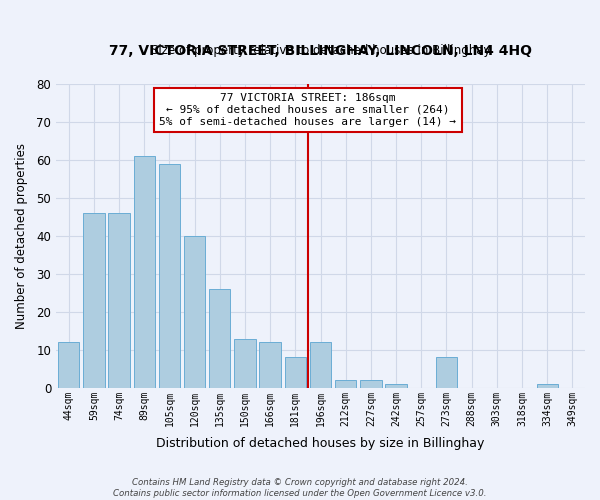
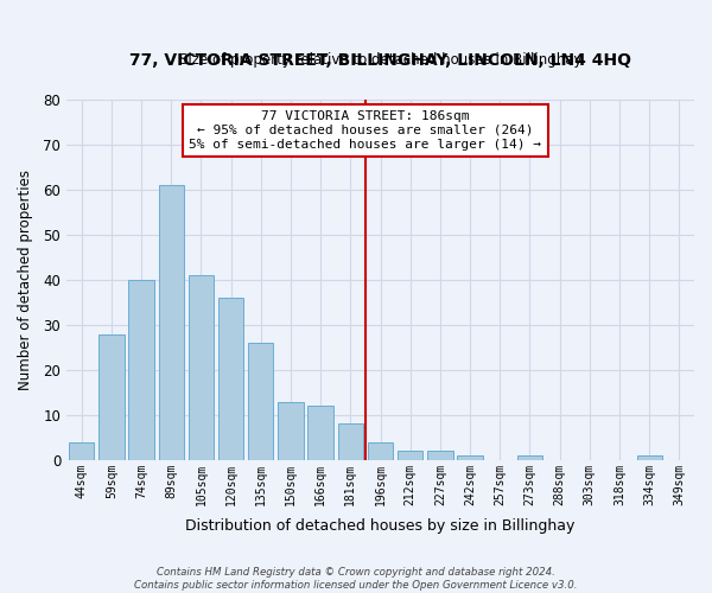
44sqm: 12 -> 4
59sqm: 46 -> 28
74sqm: 46 -> 40
105sqm: 59 -> 41
120sqm: 40 -> 36
196sqm: 12 -> 4
273sqm: 8 -> 1
